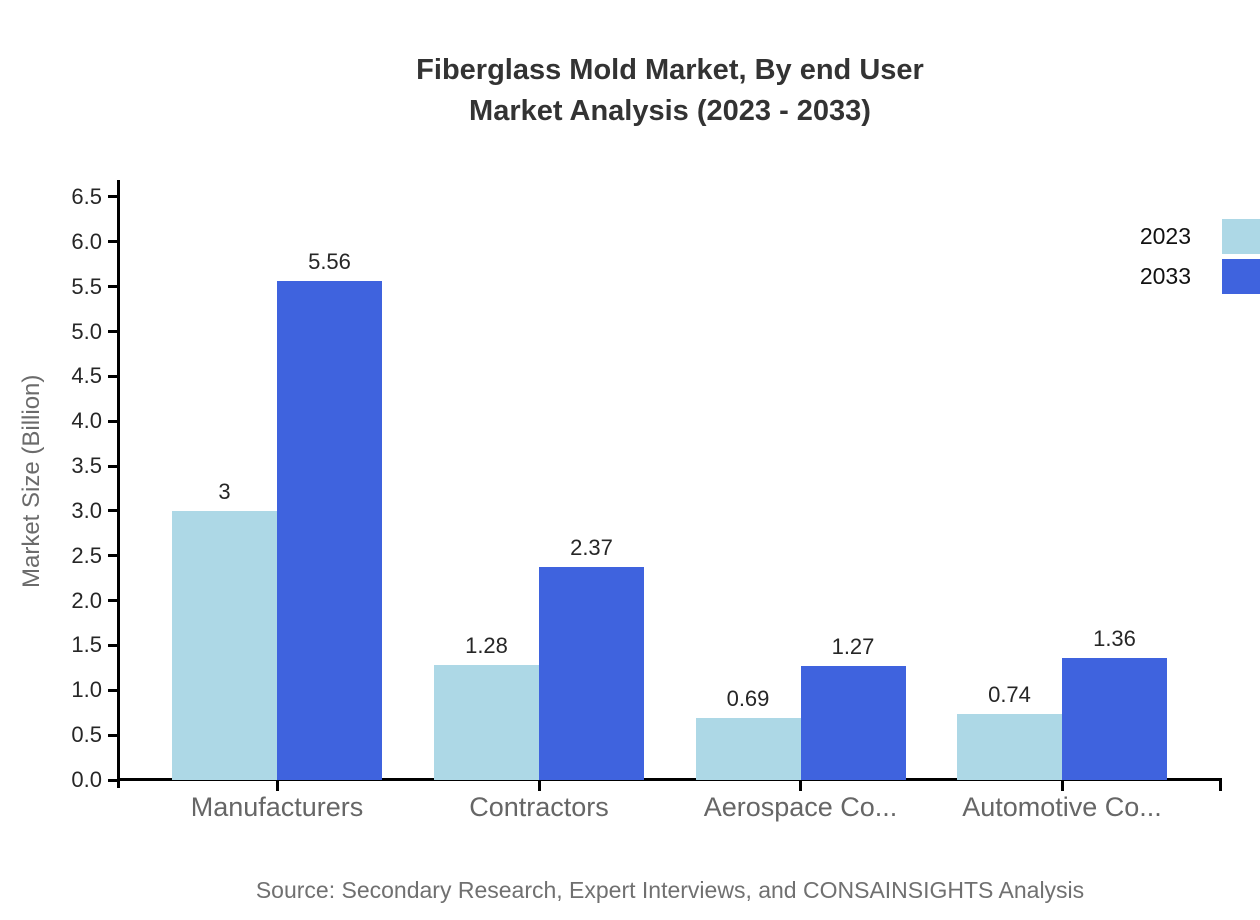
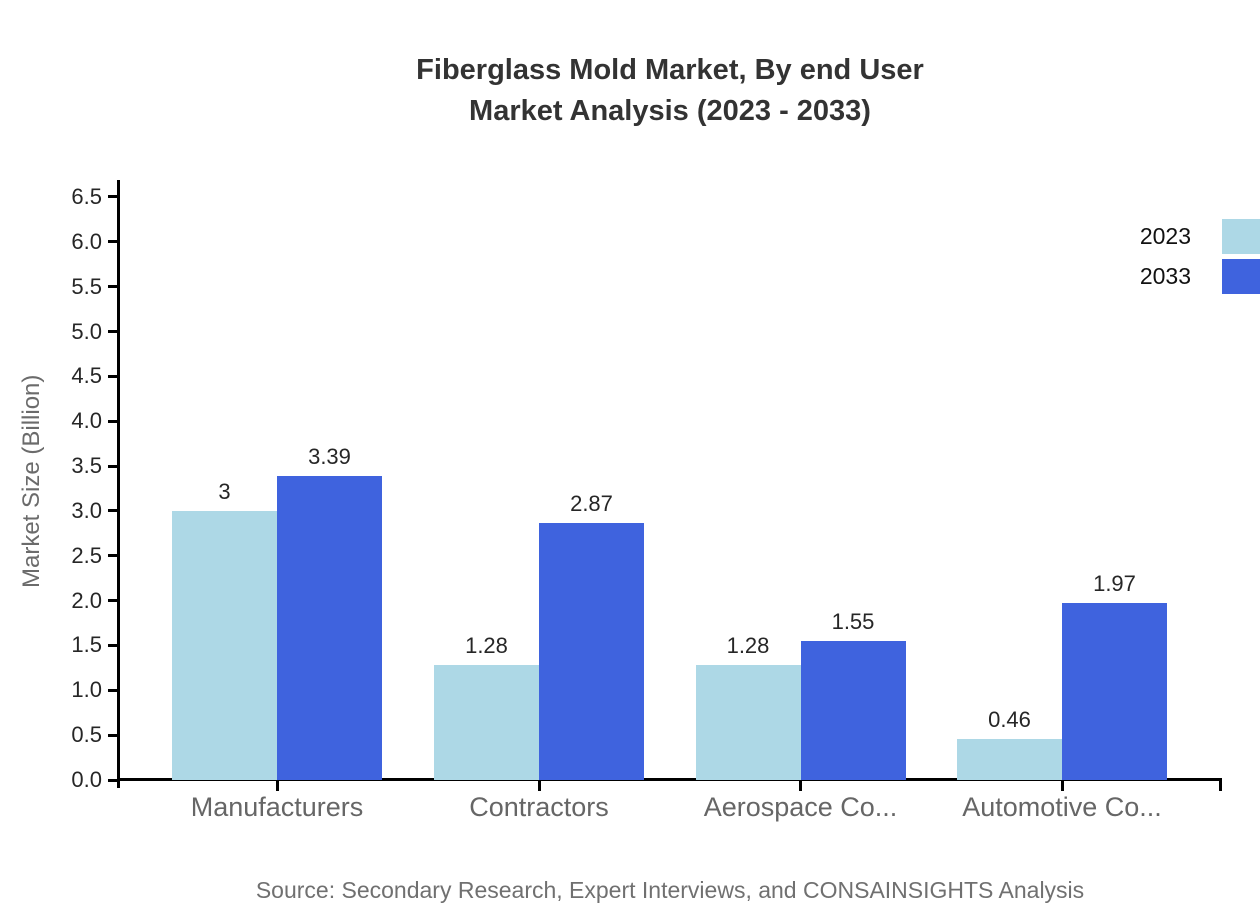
2033/Manufacturers: 5.56 -> 3.39
2033/Contractors: 2.37 -> 2.87
2023/Aerospace Co...: 0.69 -> 1.28
2033/Aerospace Co...: 1.27 -> 1.55
2023/Automotive Co...: 0.74 -> 0.46
2033/Automotive Co...: 1.36 -> 1.97
